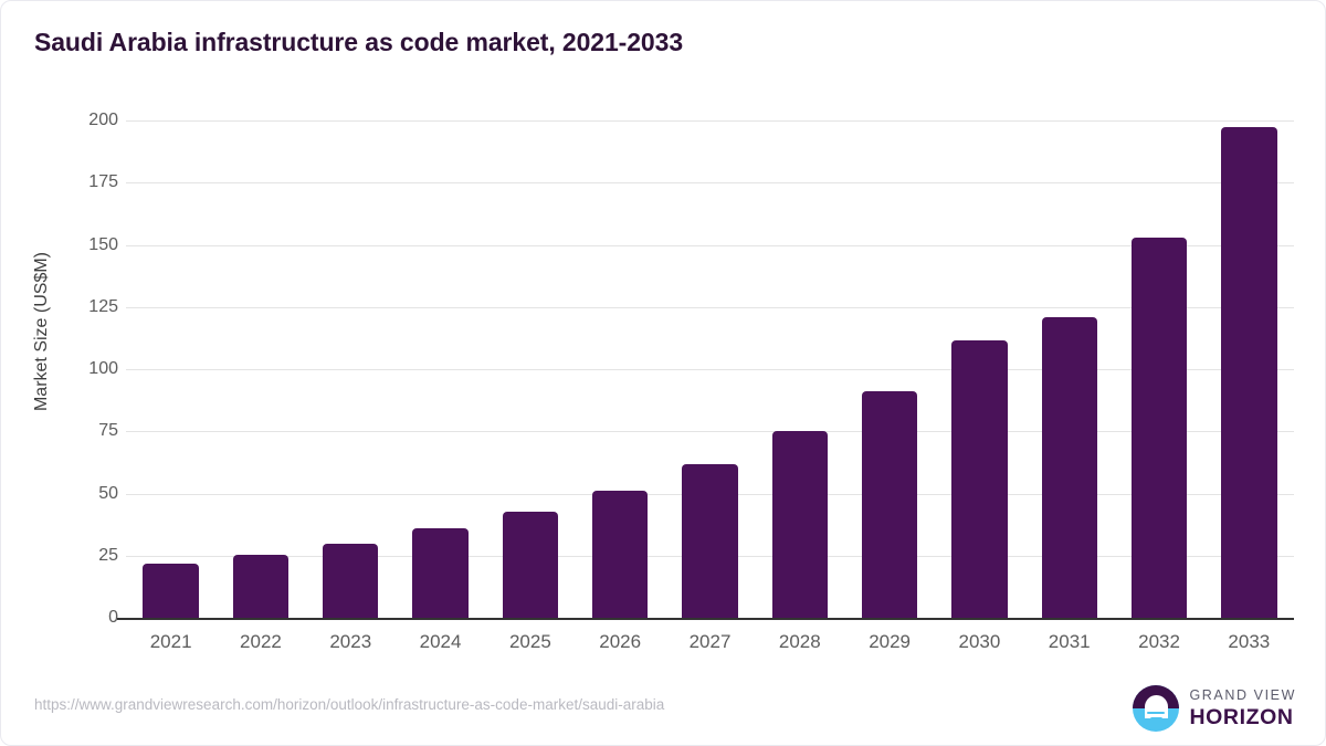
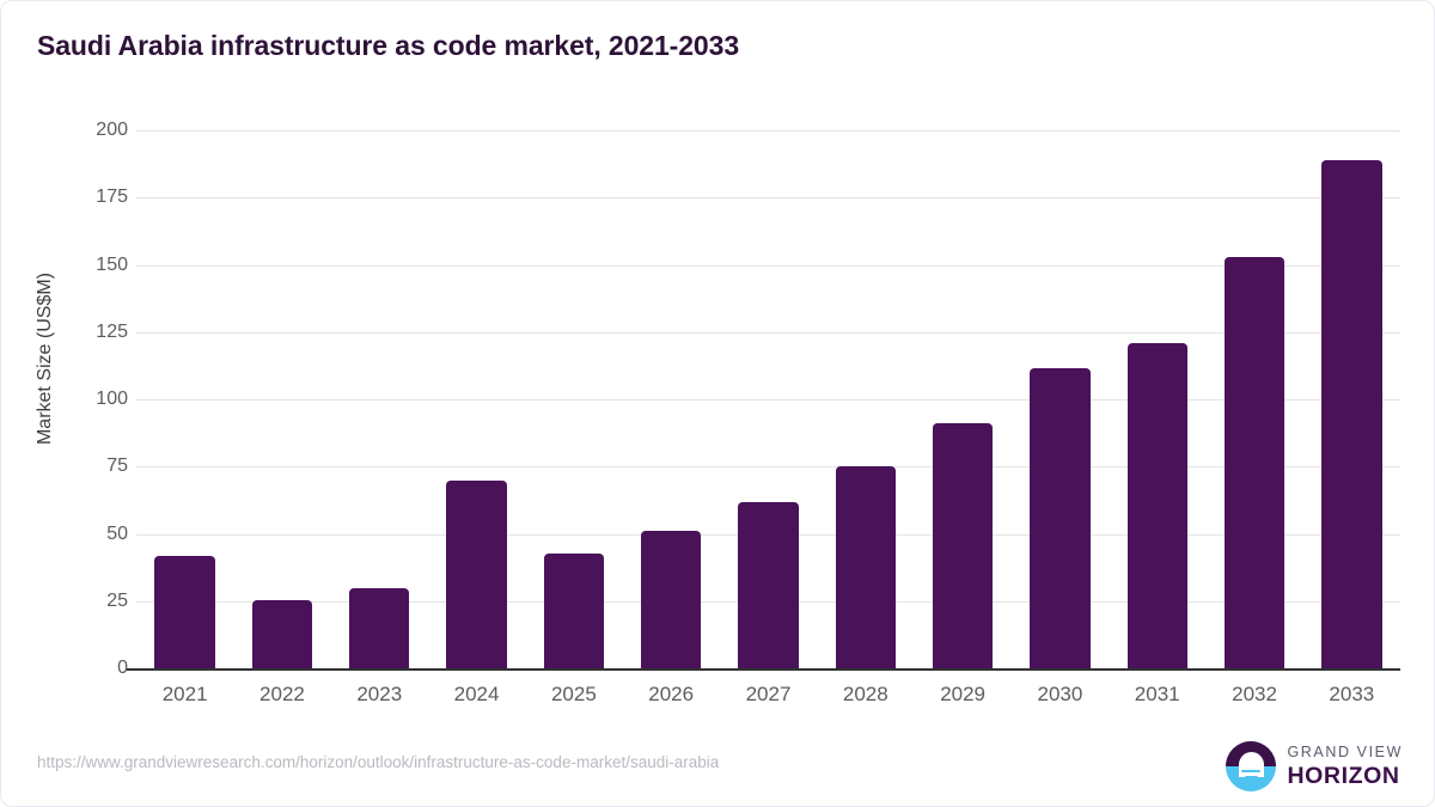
2021: 22 -> 42
2024: 36 -> 70
2033: 198 -> 189
